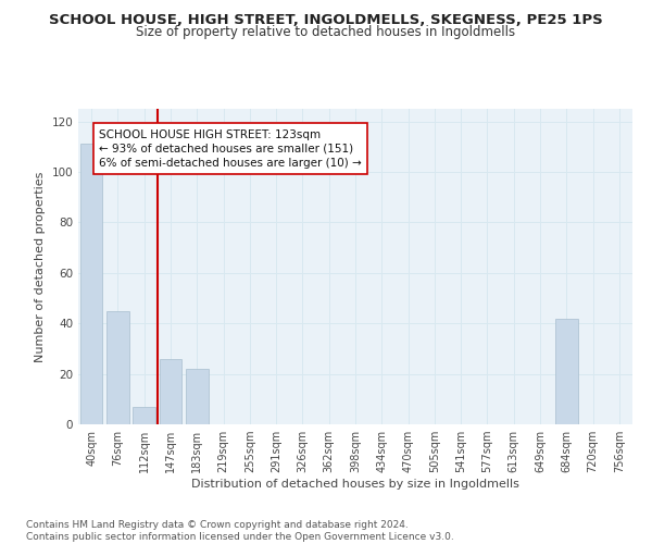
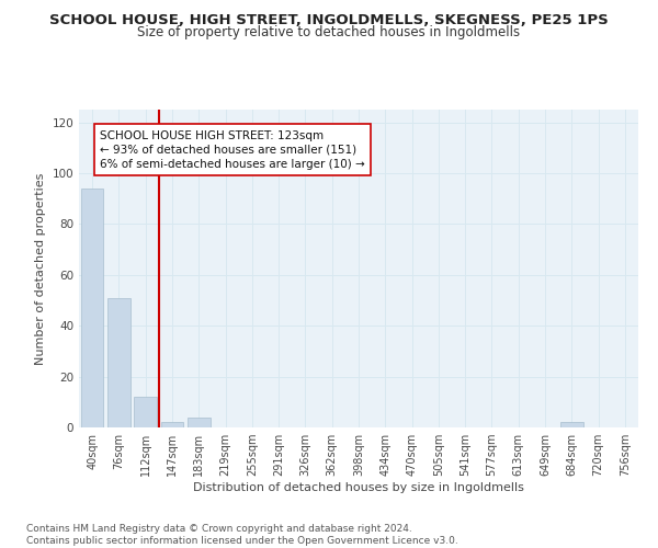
40sqm: 111 -> 94
76sqm: 45 -> 51
112sqm: 7 -> 12
147sqm: 26 -> 2
183sqm: 22 -> 4
684sqm: 42 -> 2
